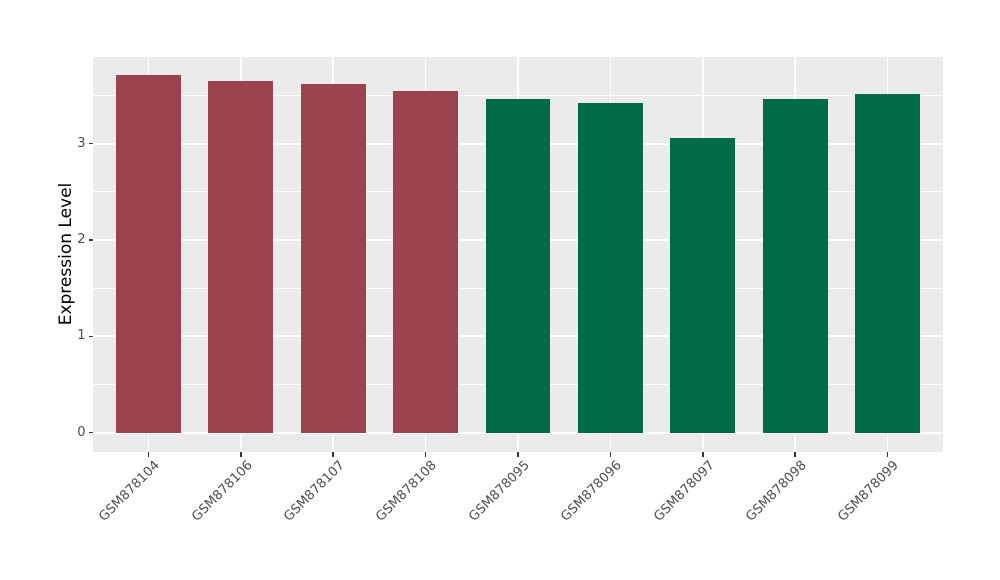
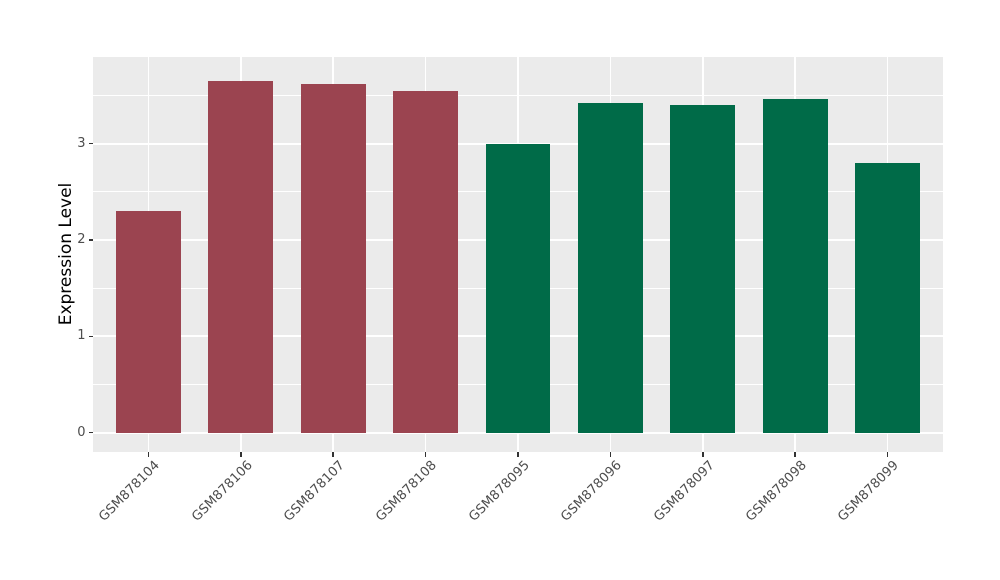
GSM878104: 3.7 -> 2.3
GSM878095: 3.5 -> 3.0
GSM878097: 3.1 -> 3.4
GSM878099: 3.5 -> 2.8
